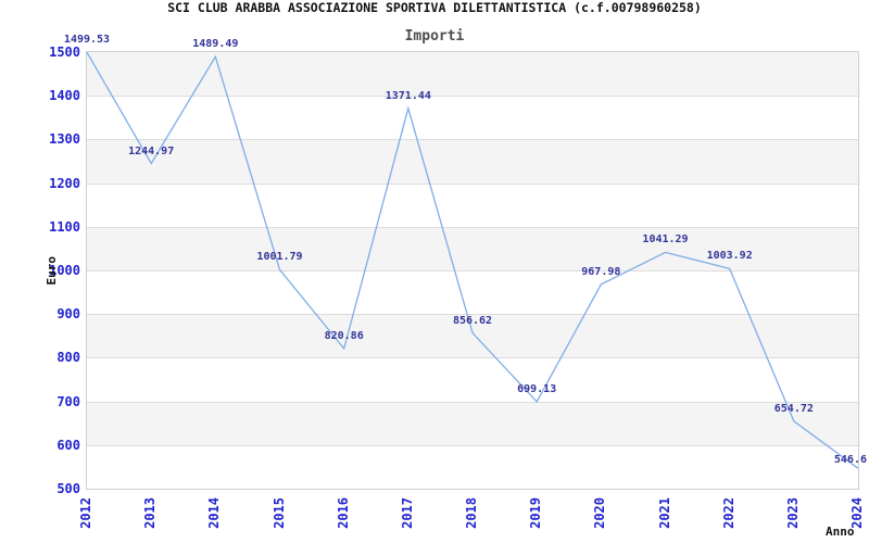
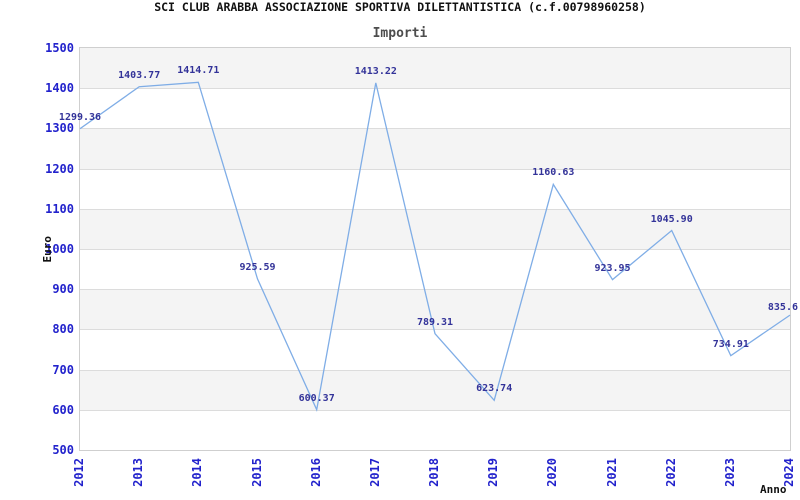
2012: 1499.53 -> 1299.36
2013: 1244.97 -> 1403.77
2014: 1489.49 -> 1414.71
2015: 1001.79 -> 925.59
2016: 820.86 -> 600.37
2017: 1371.44 -> 1413.22
2018: 856.62 -> 789.31
2019: 699.13 -> 623.74
2020: 967.98 -> 1160.63
2021: 1041.29 -> 923.95
2022: 1003.92 -> 1045.90
2023: 654.72 -> 734.91
2024: 546.6 -> 835.6
